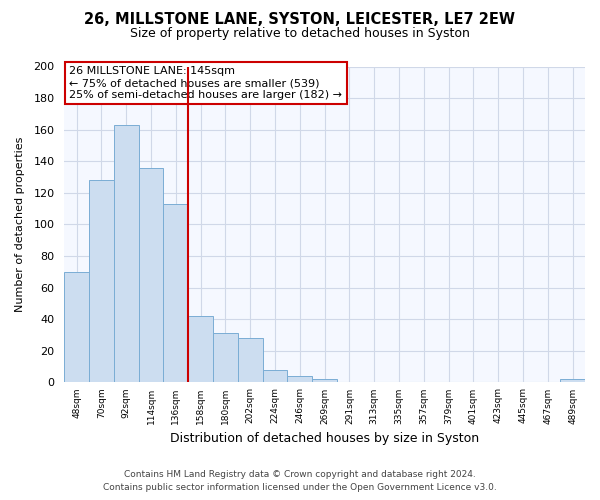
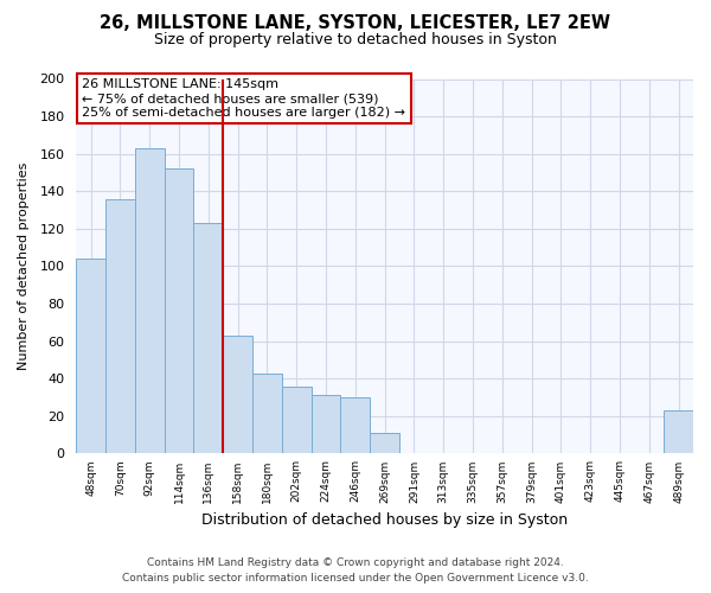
48sqm: 70 -> 104
70sqm: 128 -> 136
114sqm: 136 -> 152
136sqm: 113 -> 123
158sqm: 42 -> 63
180sqm: 31 -> 43
202sqm: 28 -> 36
224sqm: 8 -> 31
246sqm: 4 -> 30
269sqm: 2 -> 11
489sqm: 2 -> 23
